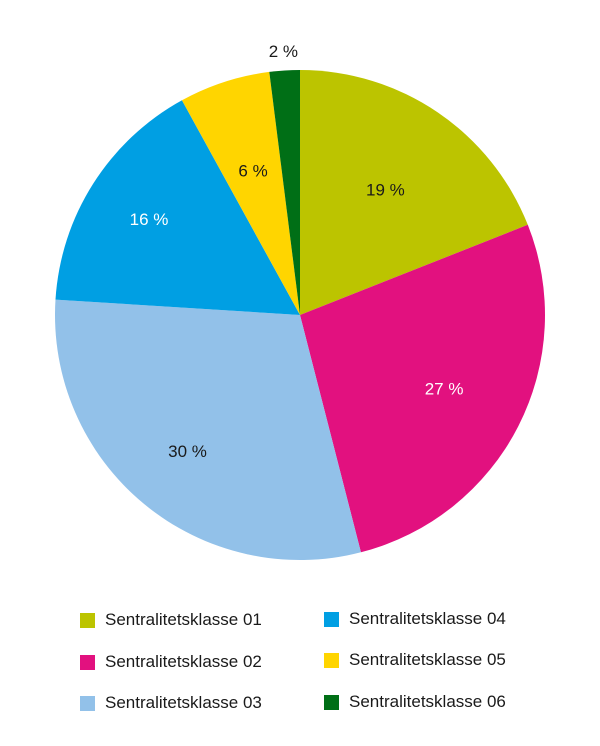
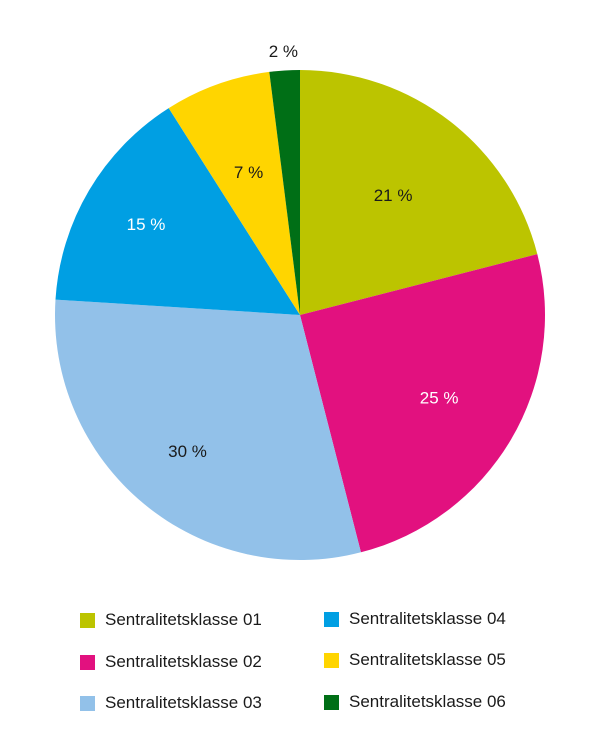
Sentralitetsklasse 01: 19 -> 21
Sentralitetsklasse 02: 27 -> 25
Sentralitetsklasse 04: 16 -> 15
Sentralitetsklasse 05: 6 -> 7
